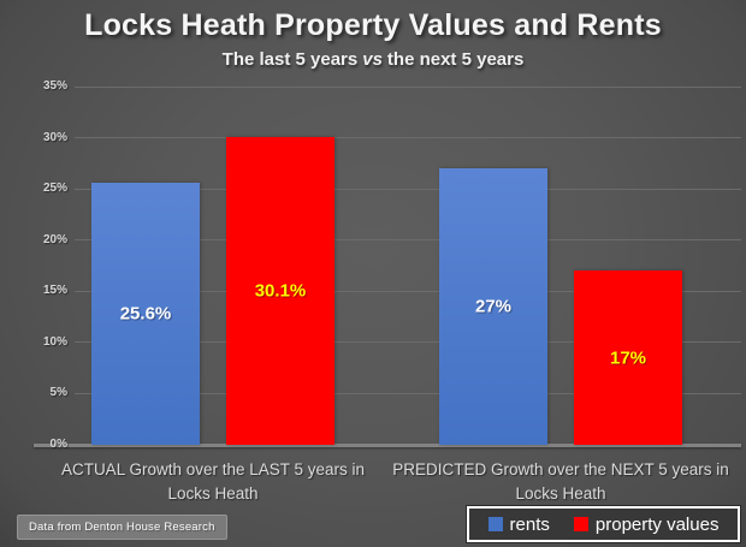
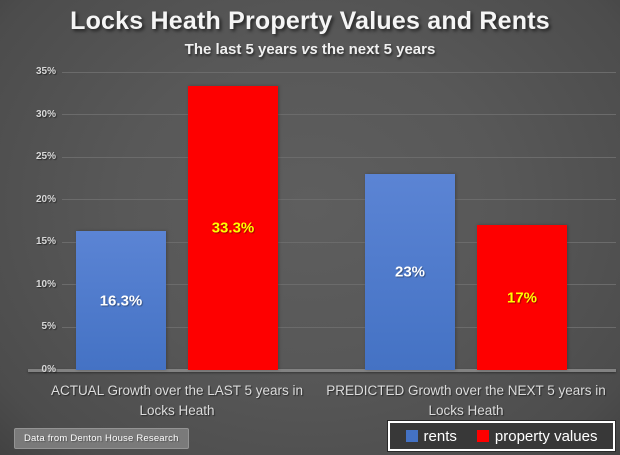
rents/ACTUAL Growth over the LAST 5 years in Locks Heath: 25.6% -> 16.3%
property values/ACTUAL Growth over the LAST 5 years in Locks Heath: 30.1% -> 33.3%
rents/PREDICTED Growth over the NEXT 5 years in Locks Heath: 27% -> 23%
